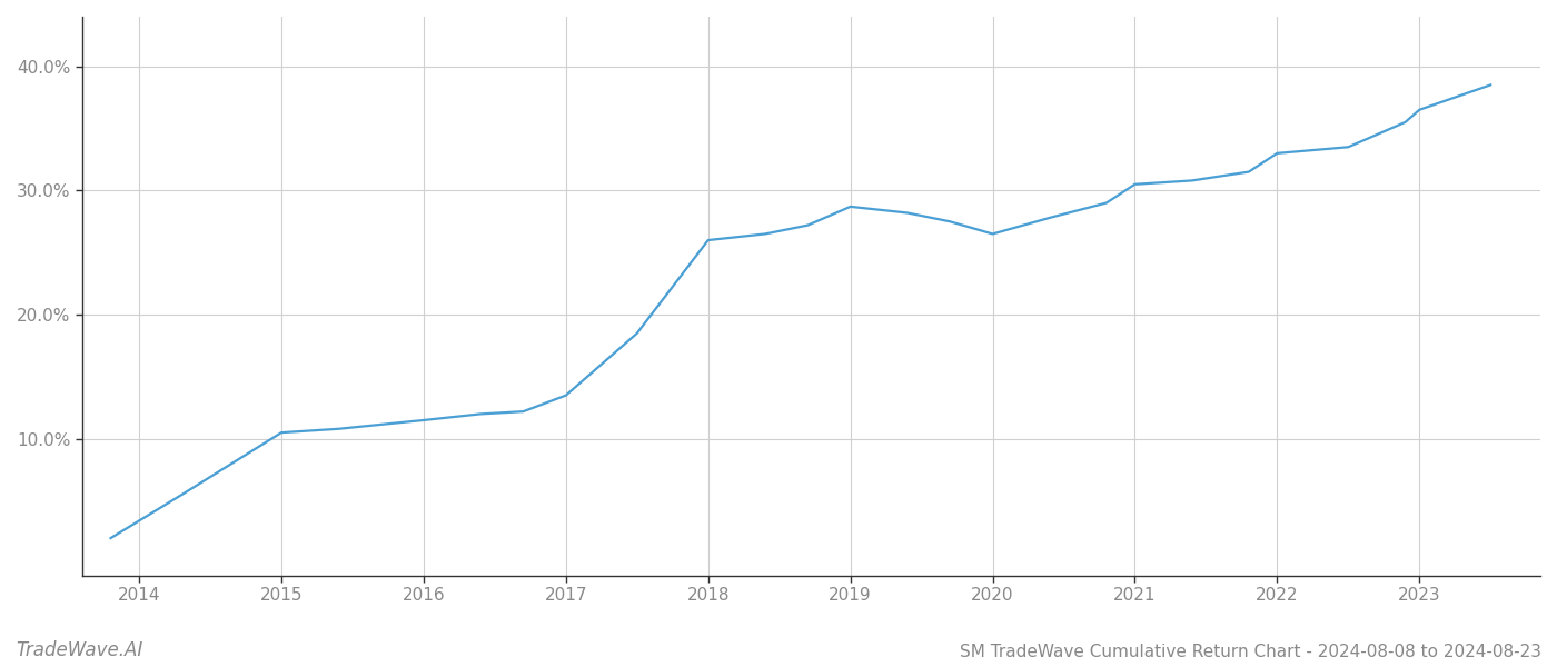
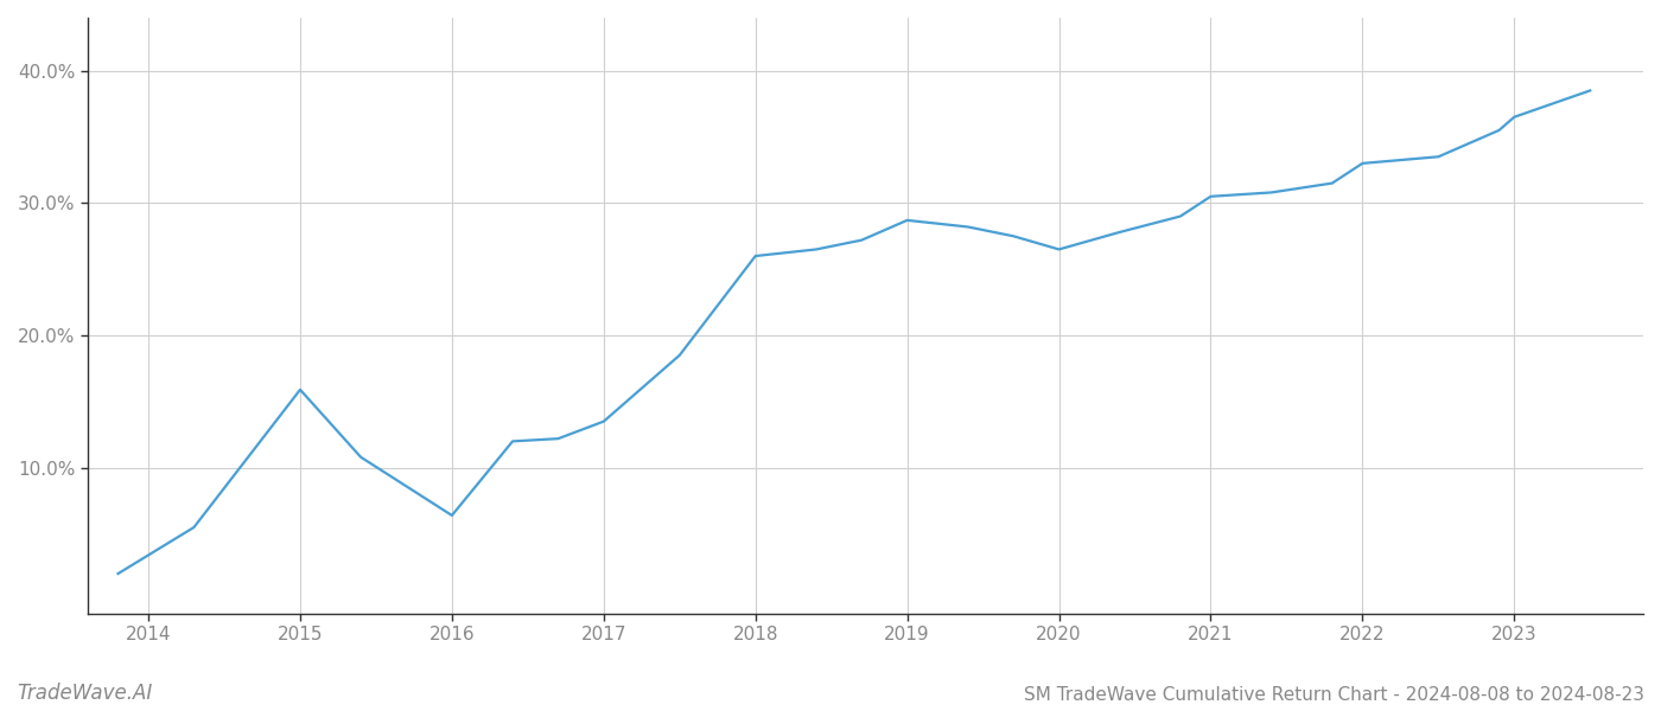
2015: 10.5% -> 15.9%
2016: 11.5% -> 6.4%
